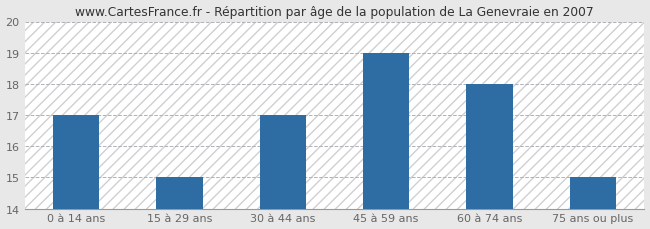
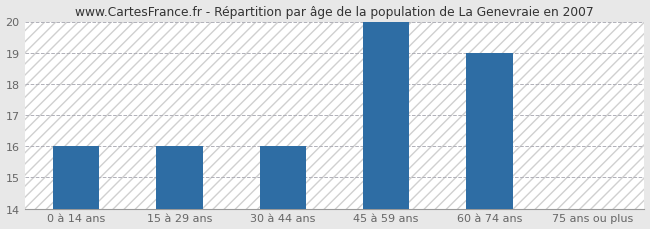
0 à 14 ans: 17 -> 16
15 à 29 ans: 15 -> 16
30 à 44 ans: 17 -> 16
45 à 59 ans: 19 -> 20
60 à 74 ans: 18 -> 19
75 ans ou plus: 15 -> 14
